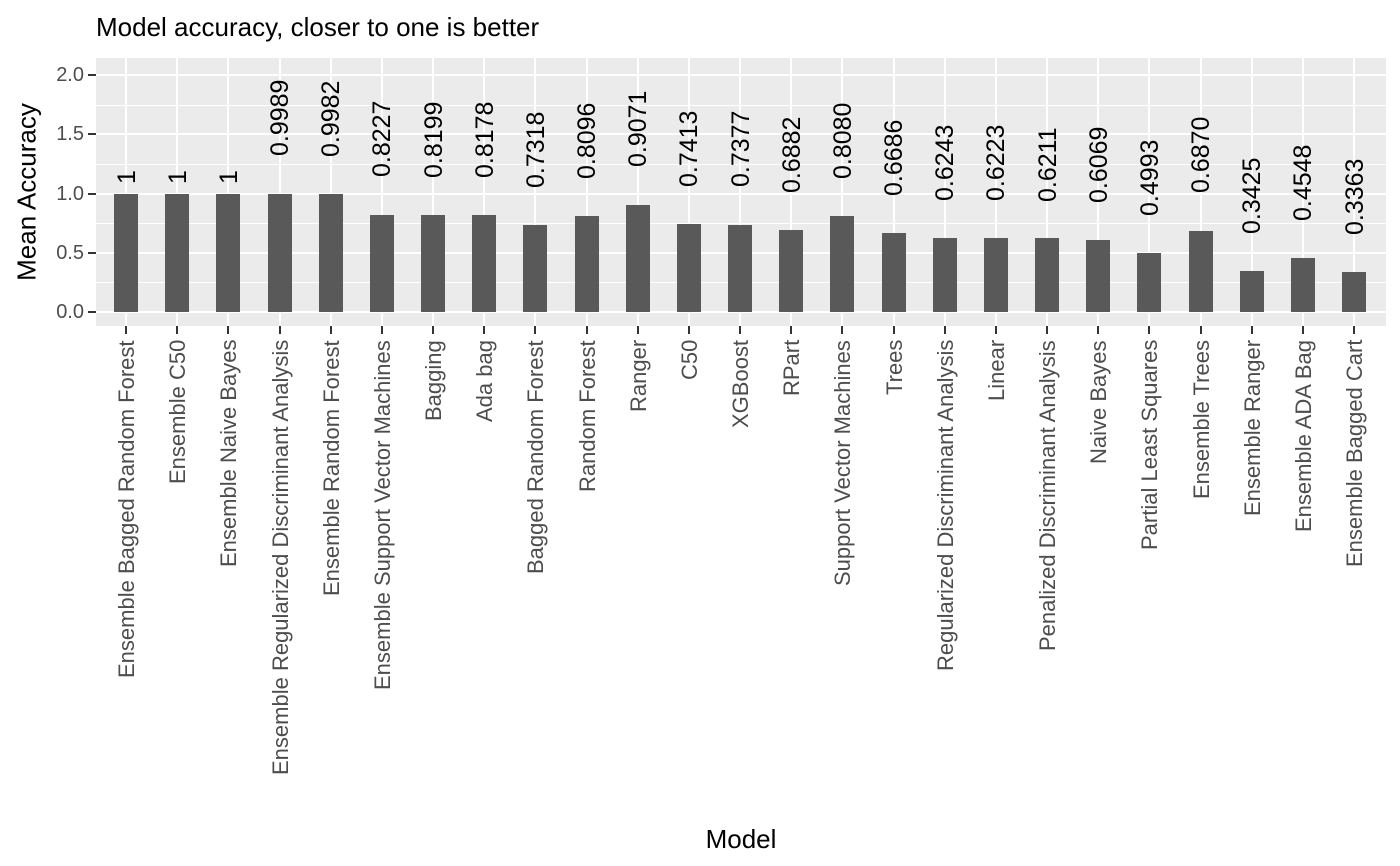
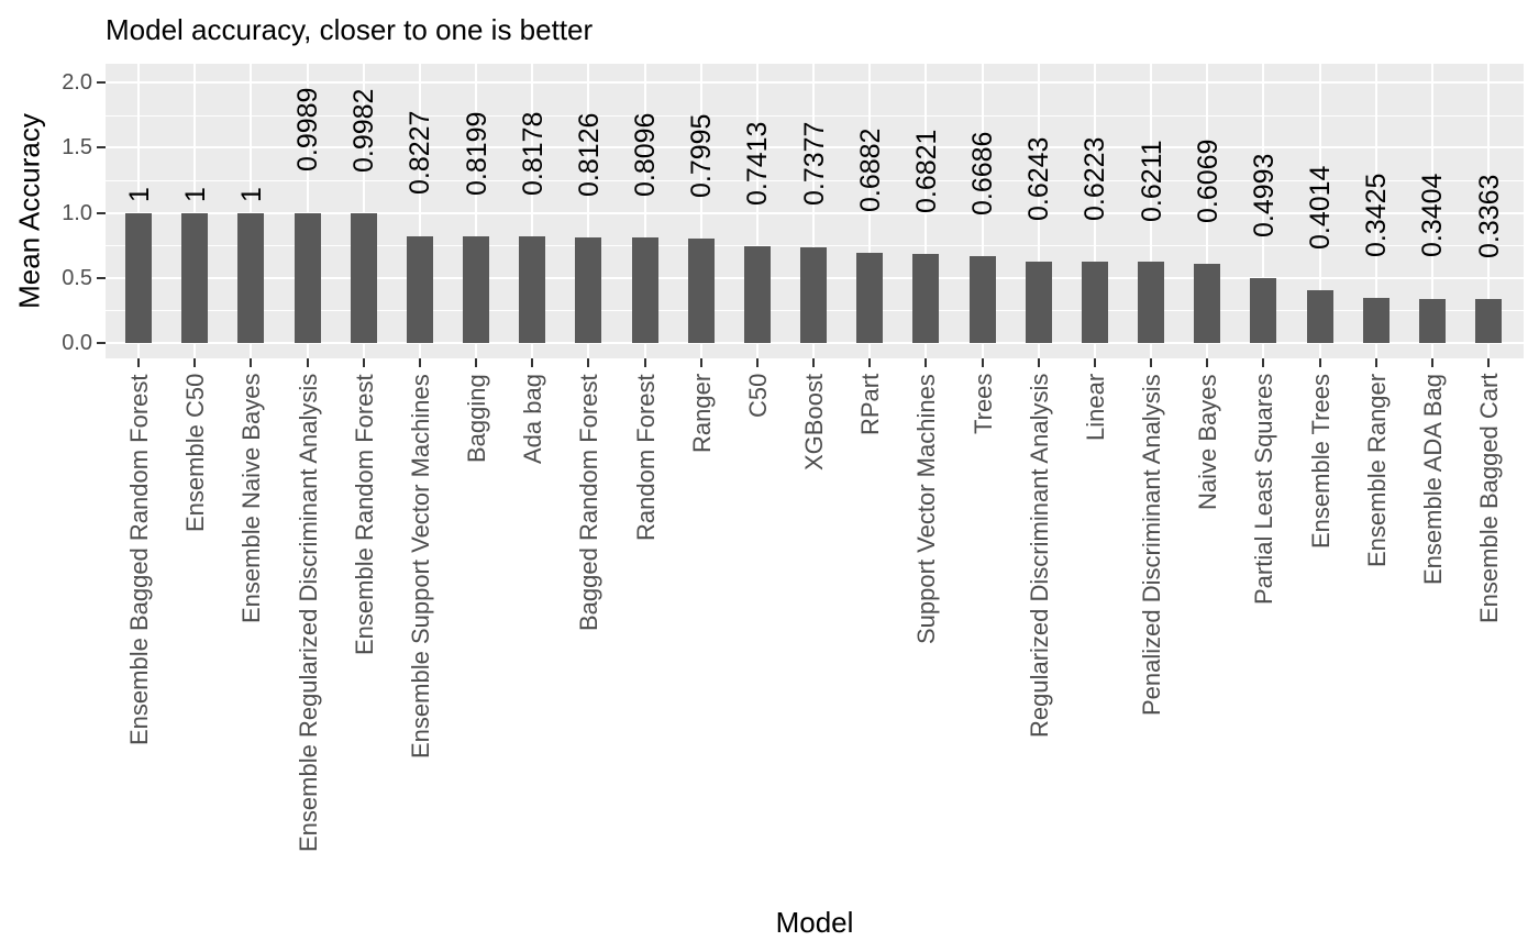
Bagged Random Forest: 0.7318 -> 0.8126
Ranger: 0.9071 -> 0.7995
Support Vector Machines: 0.8080 -> 0.6821
Ensemble Trees: 0.6870 -> 0.4014
Ensemble ADA Bag: 0.4548 -> 0.3404
